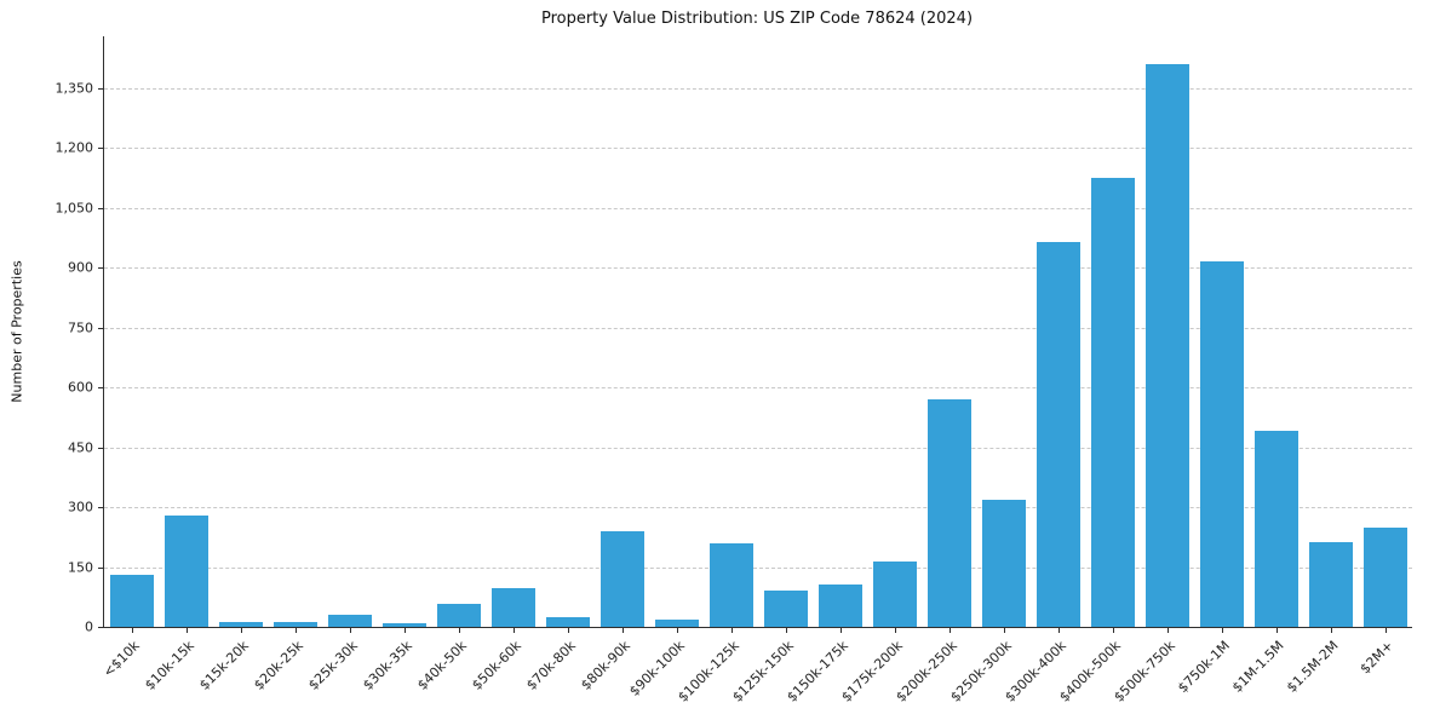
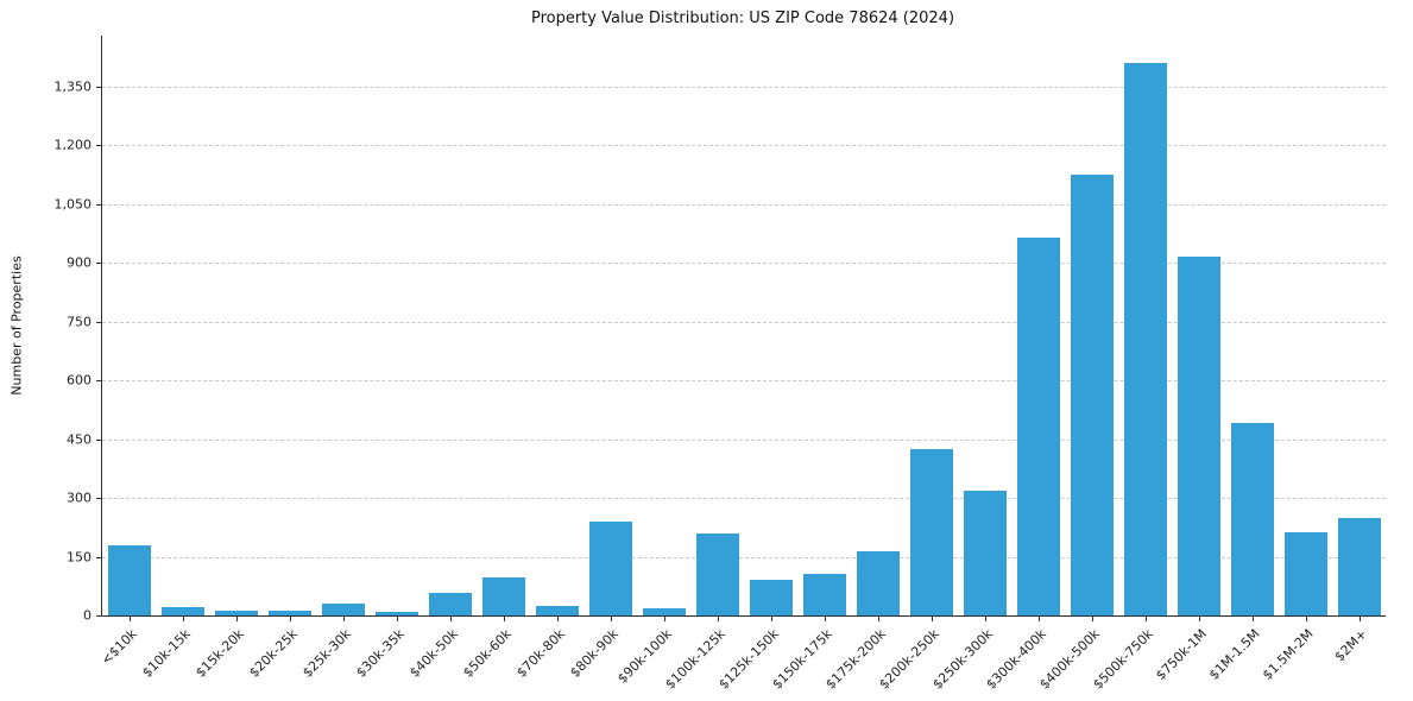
<$10k: 130 -> 180
$10k-15k: 280 -> 20
$200k-250k: 570 -> 420
